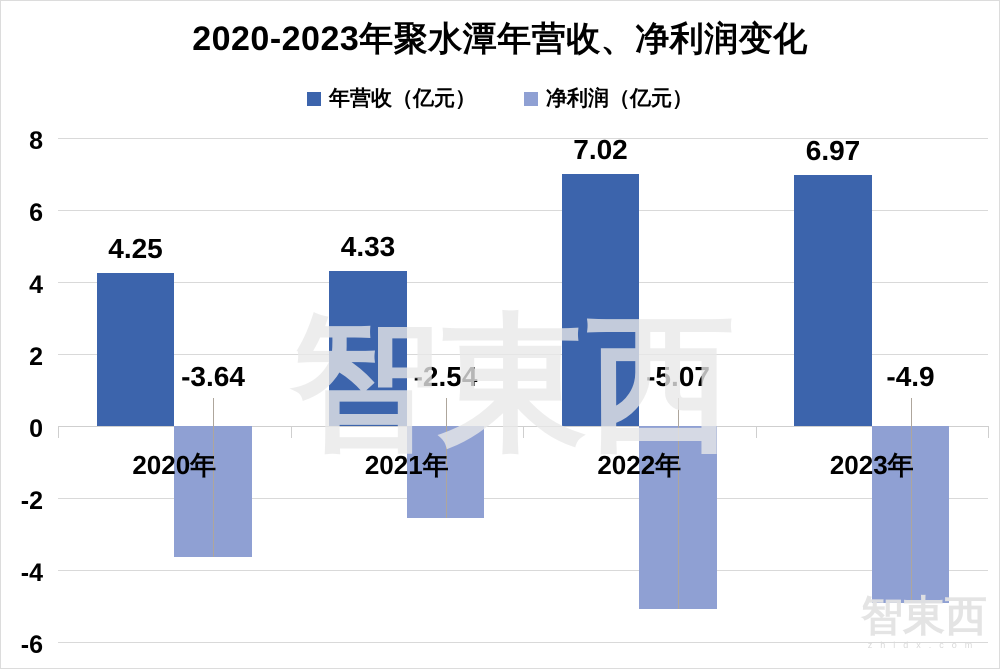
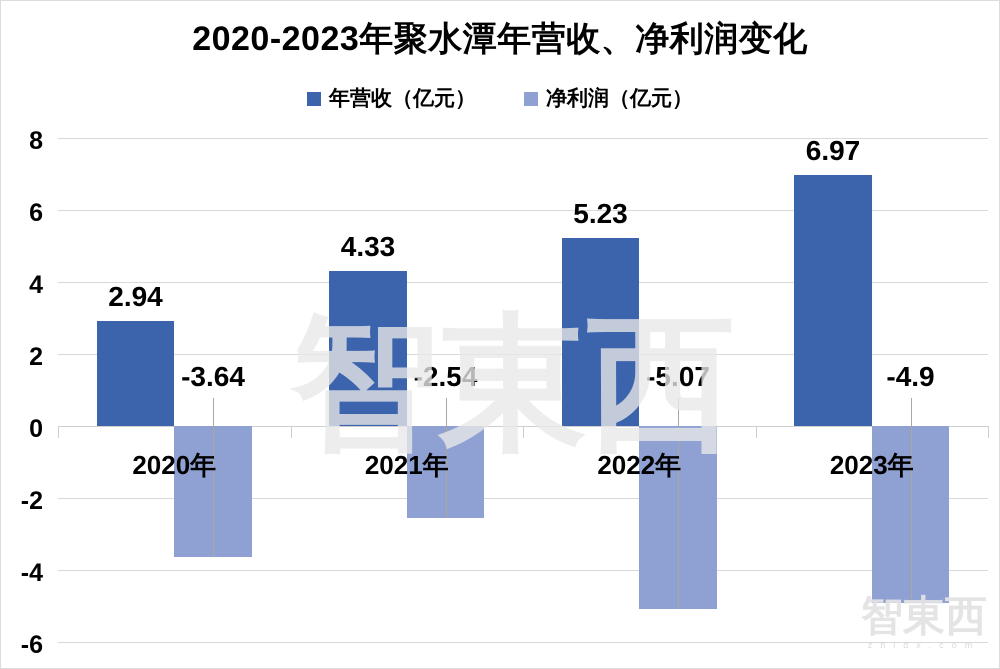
年营收（亿元）/2020年: 4.25 -> 2.94
年营收（亿元）/2022年: 7.02 -> 5.23
